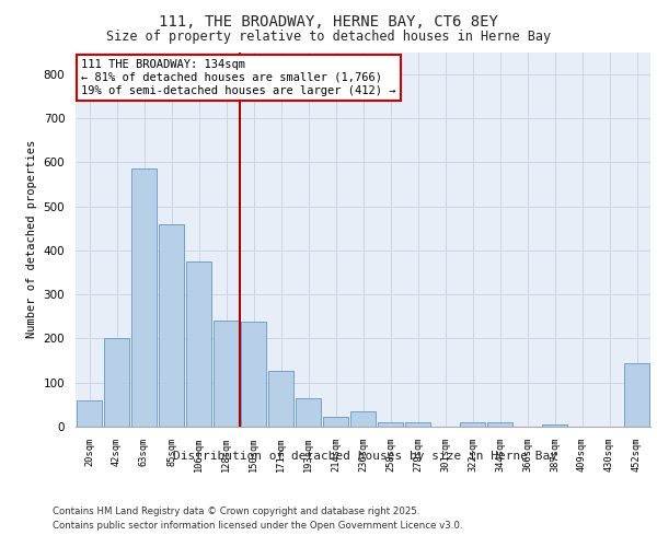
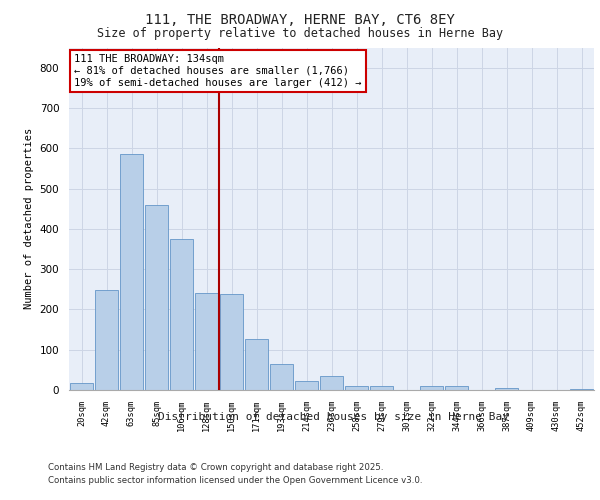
20sqm: 60 -> 18
42sqm: 200 -> 248
452sqm: 145 -> 2
